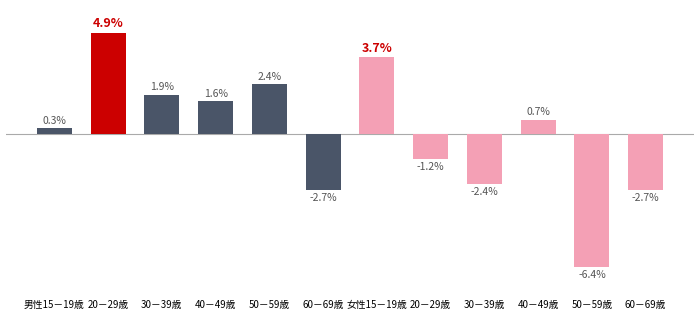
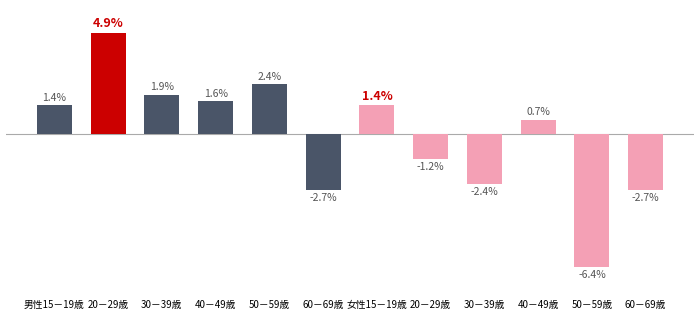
男性15－19歳: 0.3% -> 1.4%
女性15－19歳: 3.7% -> 1.4%
